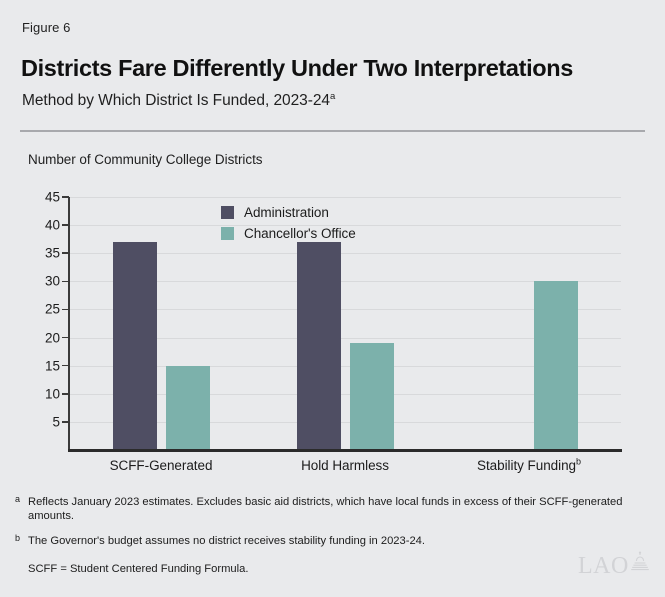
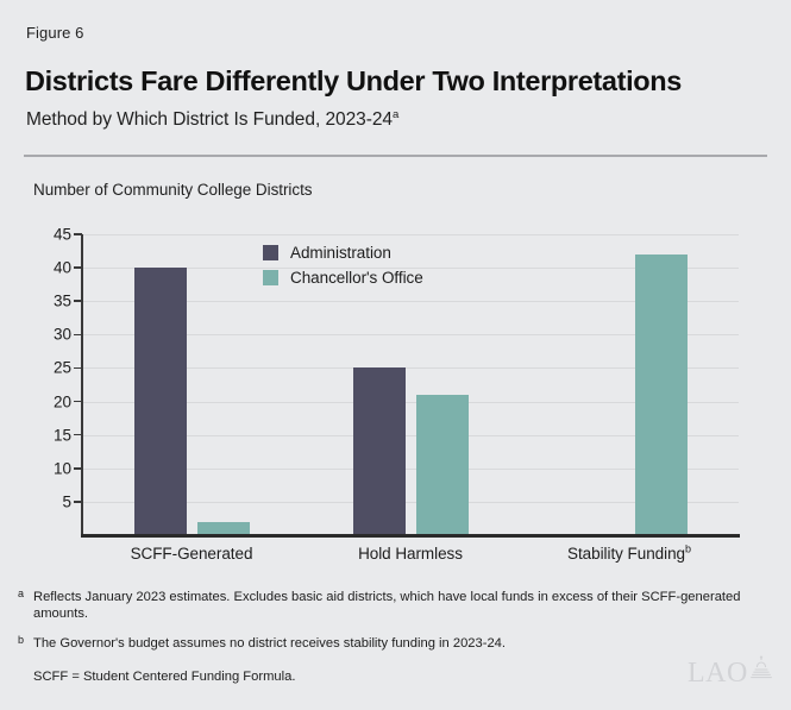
Administration/SCFF-Generated: 37 -> 40
Chancellor's Office/SCFF-Generated: 15 -> 2
Administration/Hold Harmless: 37 -> 25
Chancellor's Office/Hold Harmless: 19 -> 21
Chancellor's Office/Stability Funding: 30 -> 42
